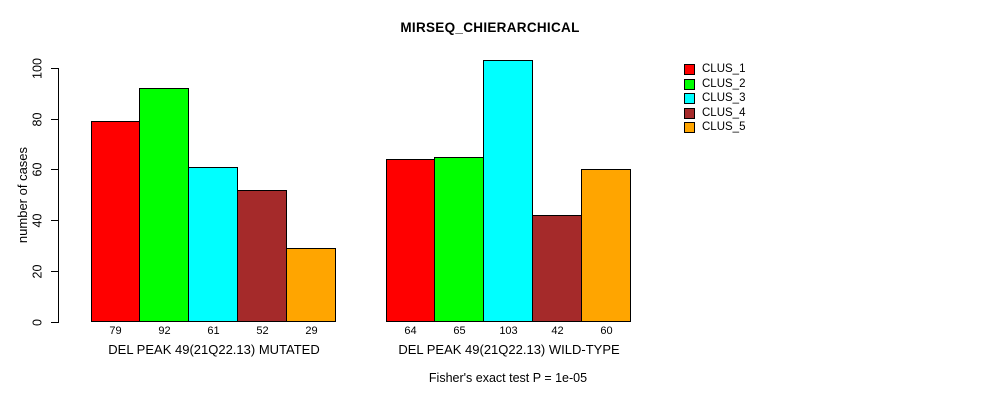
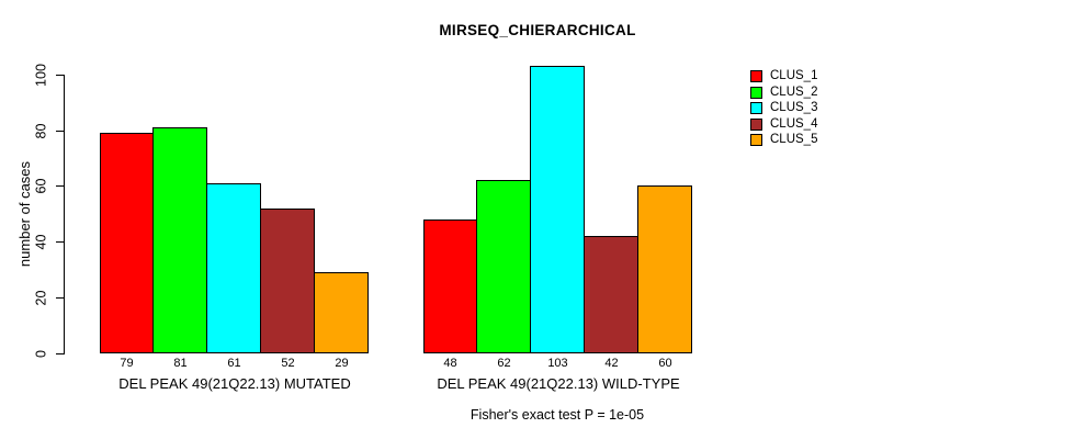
CLUS_2/DEL PEAK 49(21Q22.13) MUTATED: 92 -> 81
CLUS_1/DEL PEAK 49(21Q22.13) WILD-TYPE: 64 -> 48
CLUS_2/DEL PEAK 49(21Q22.13) WILD-TYPE: 65 -> 62
